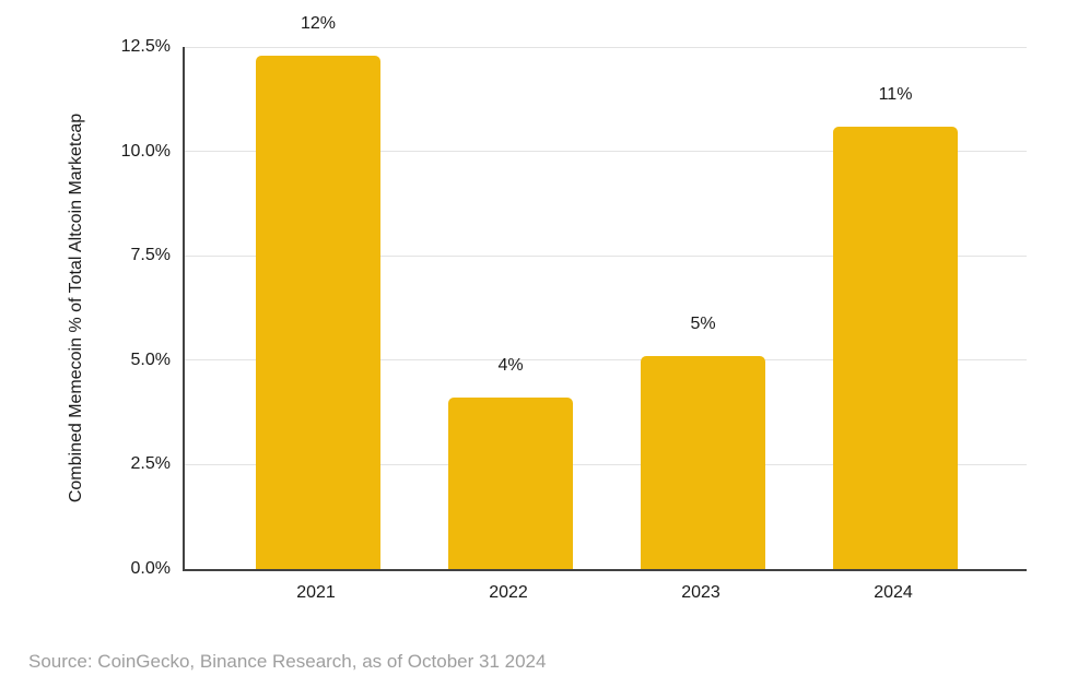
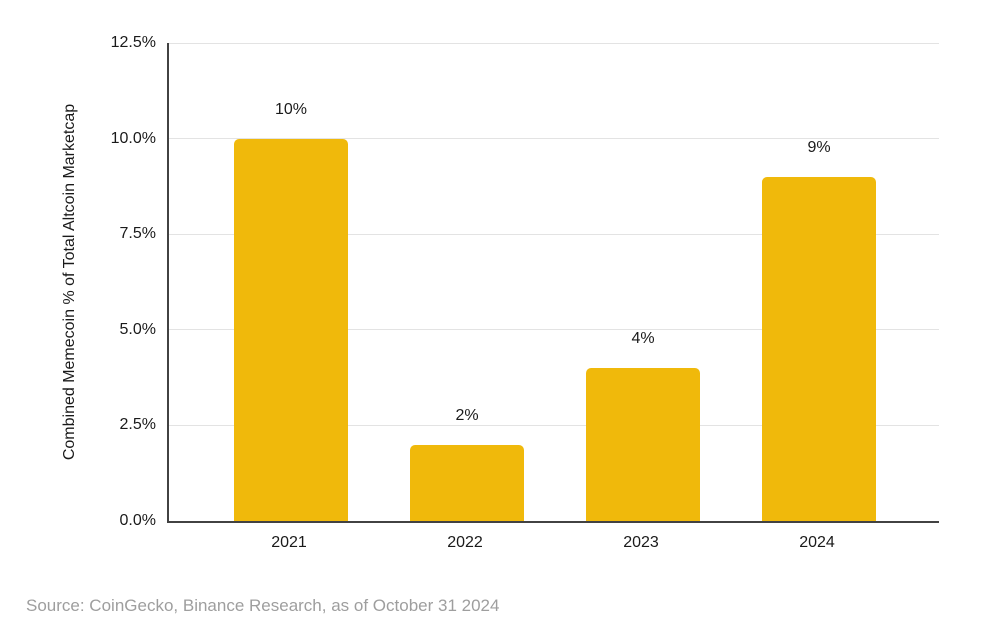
2021: 12% -> 10%
2022: 4% -> 2%
2023: 5% -> 4%
2024: 11% -> 9%
